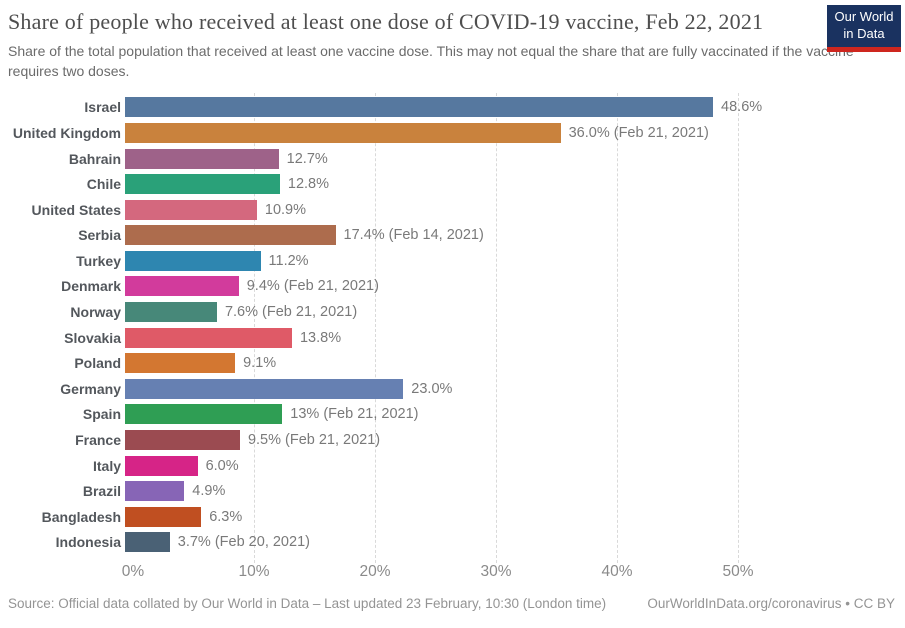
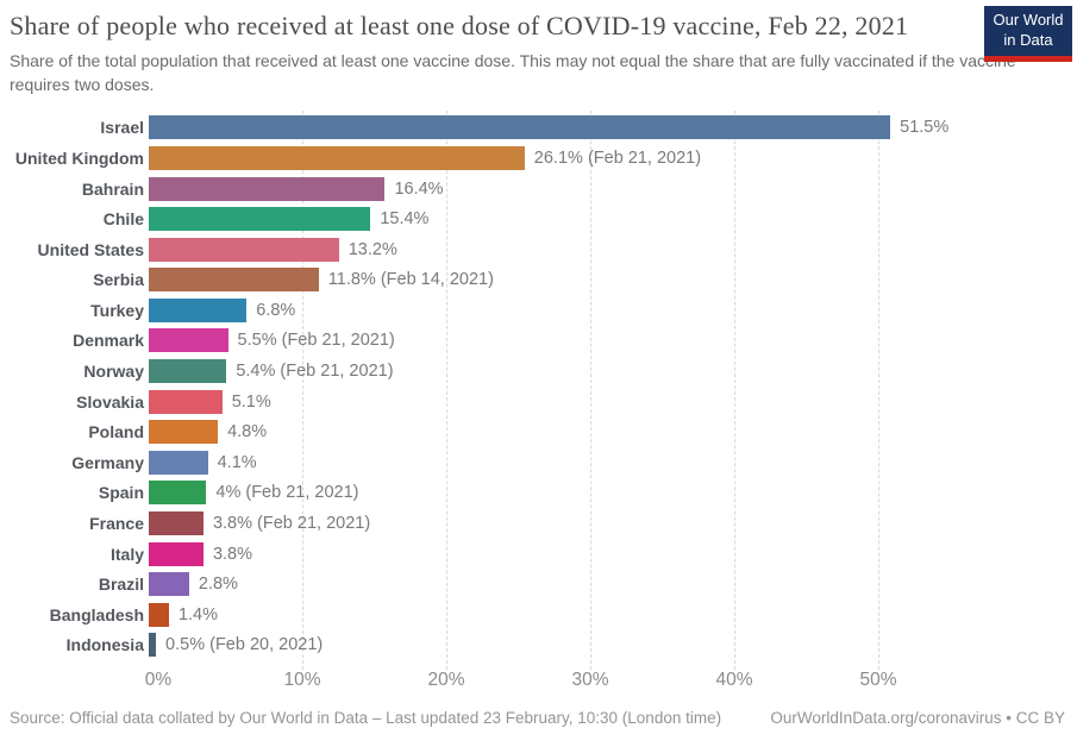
Israel: 48.6% -> 51.5%
United Kingdom: 36.0% -> 26.1%
Bahrain: 12.7% -> 16.4%
Chile: 12.8% -> 15.4%
United States: 10.9% -> 13.2%
Serbia: 17.4% -> 11.8%
Turkey: 11.2% -> 6.8%
Denmark: 9.4% -> 5.5%
Norway: 7.6% -> 5.4%
Slovakia: 13.8% -> 5.1%
Poland: 9.1% -> 4.8%
Germany: 23.0% -> 4.1%
Spain: 13% -> 4%
France: 9.5% -> 3.8%
Italy: 6.0% -> 3.8%
Brazil: 4.9% -> 2.8%
Bangladesh: 6.3% -> 1.4%
Indonesia: 3.7% -> 0.5%
